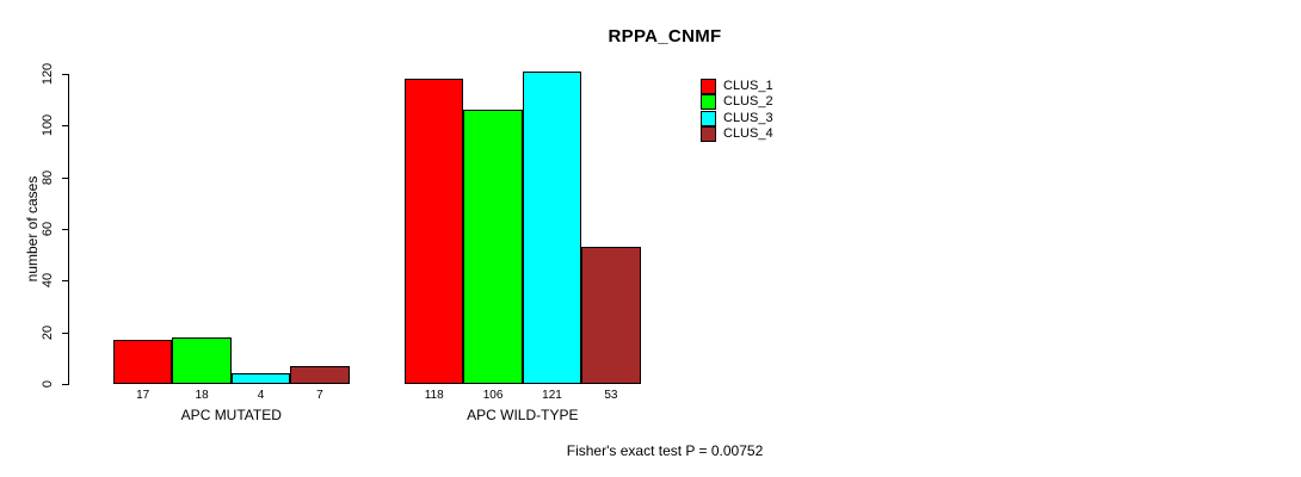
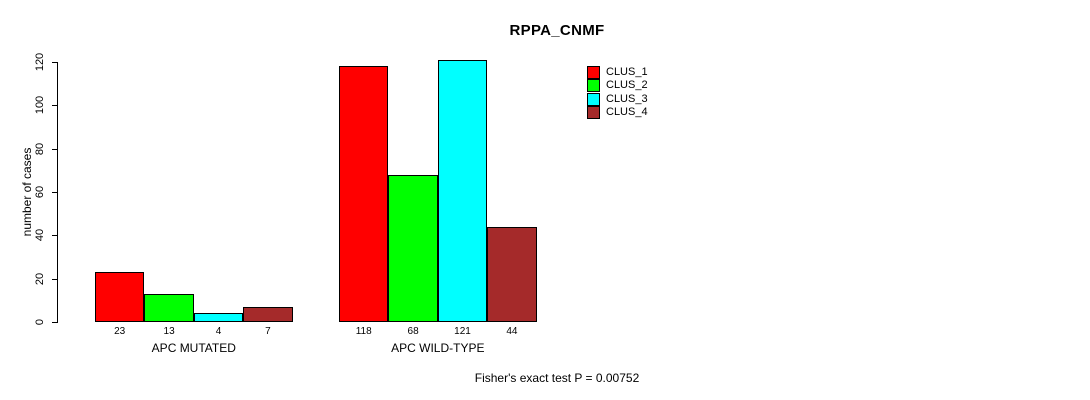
CLUS_1/APC MUTATED: 17 -> 23
CLUS_2/APC MUTATED: 18 -> 13
CLUS_2/APC WILD-TYPE: 106 -> 68
CLUS_4/APC WILD-TYPE: 53 -> 44
